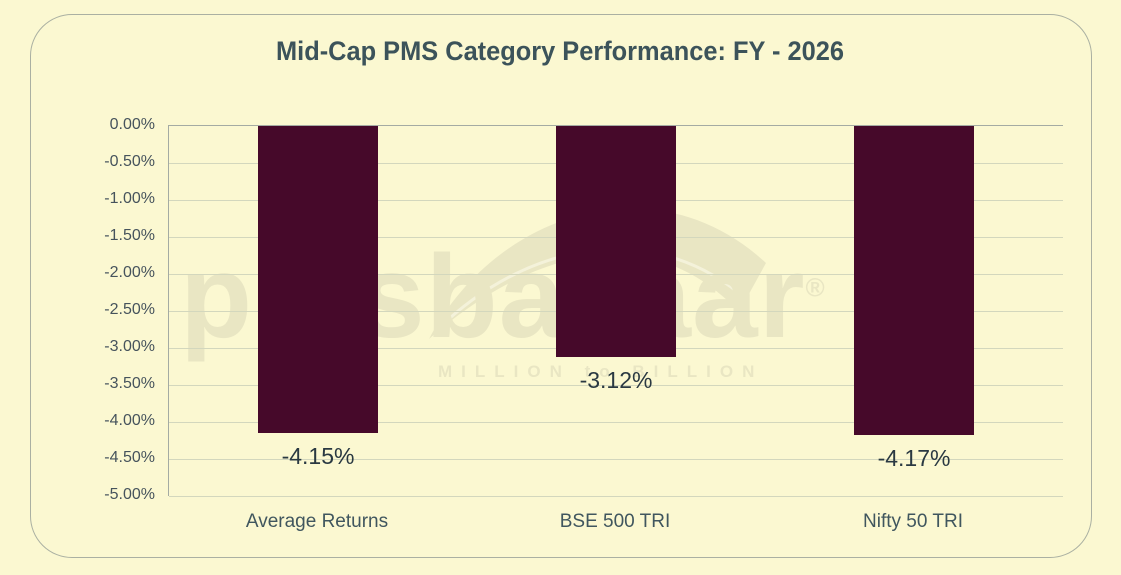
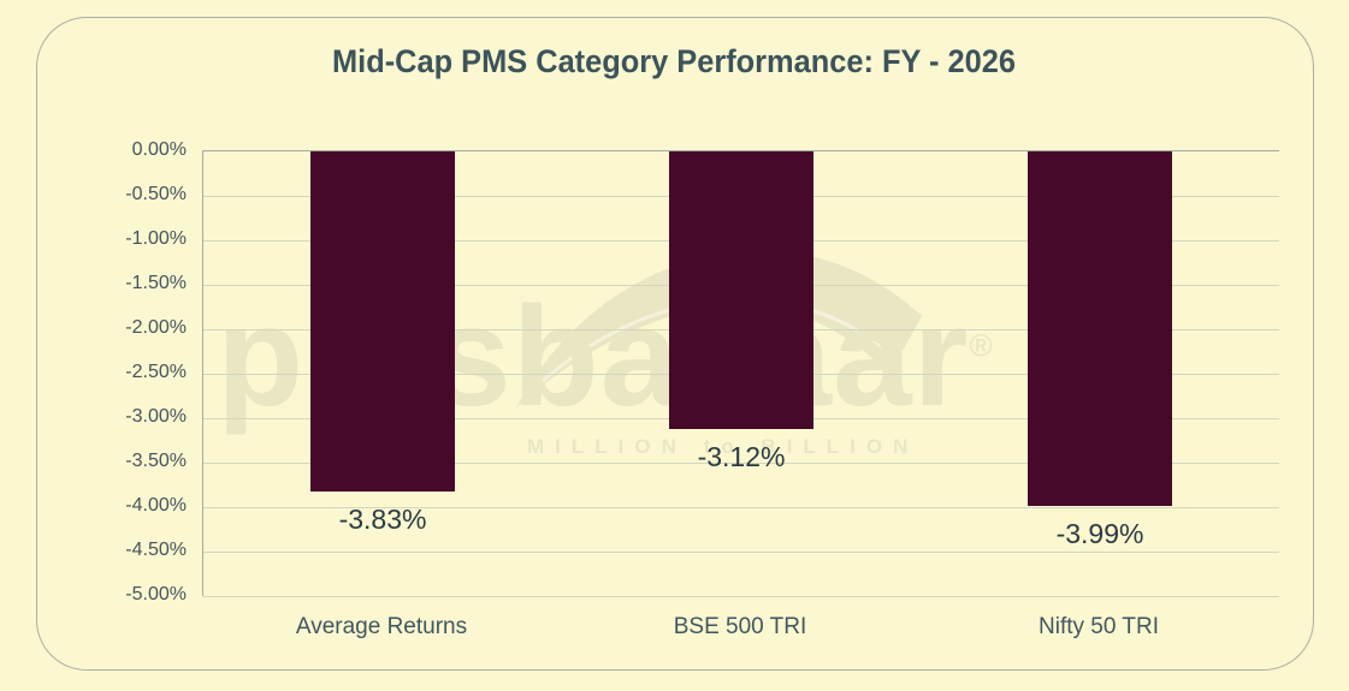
Average Returns: -4.15% -> -3.83%
Nifty 50 TRI: -4.17% -> -3.99%
